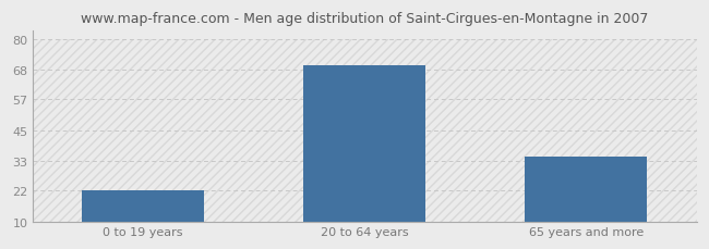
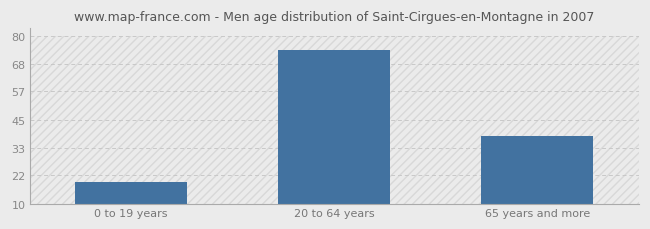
0 to 19 years: 22 -> 19
20 to 64 years: 70 -> 74
65 years and more: 35 -> 38
